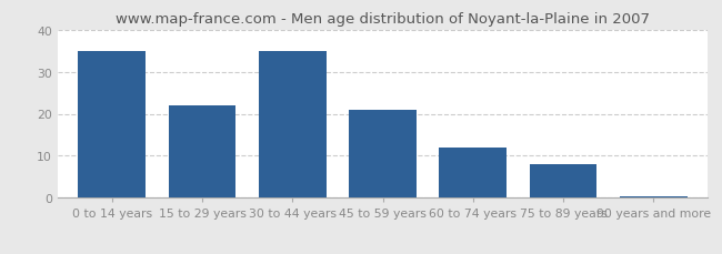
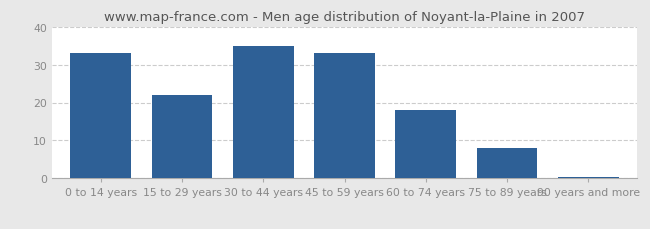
0 to 14 years: 35.0 -> 33.0
45 to 59 years: 21.0 -> 33.0
60 to 74 years: 12.0 -> 18.0
